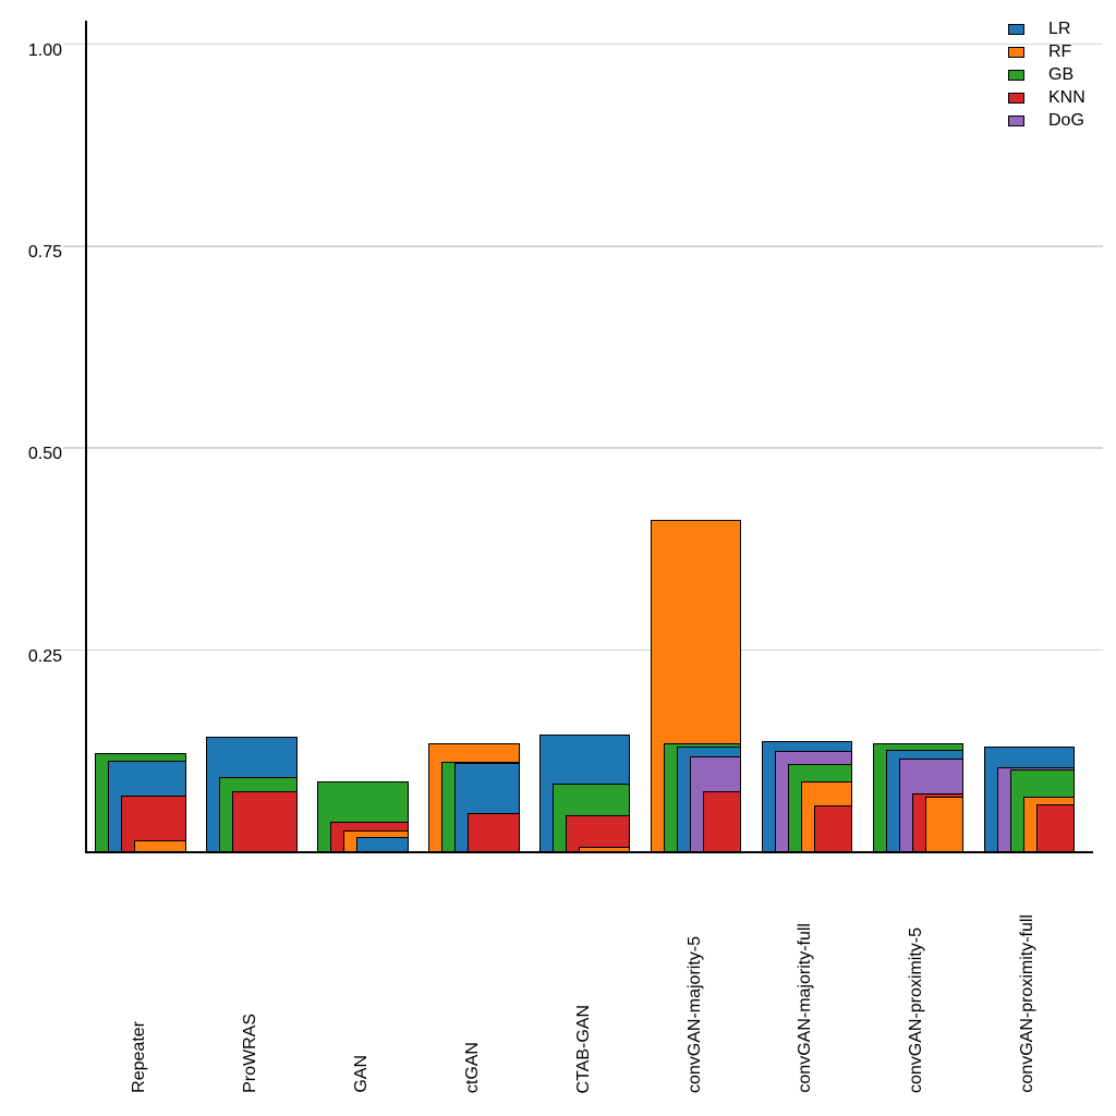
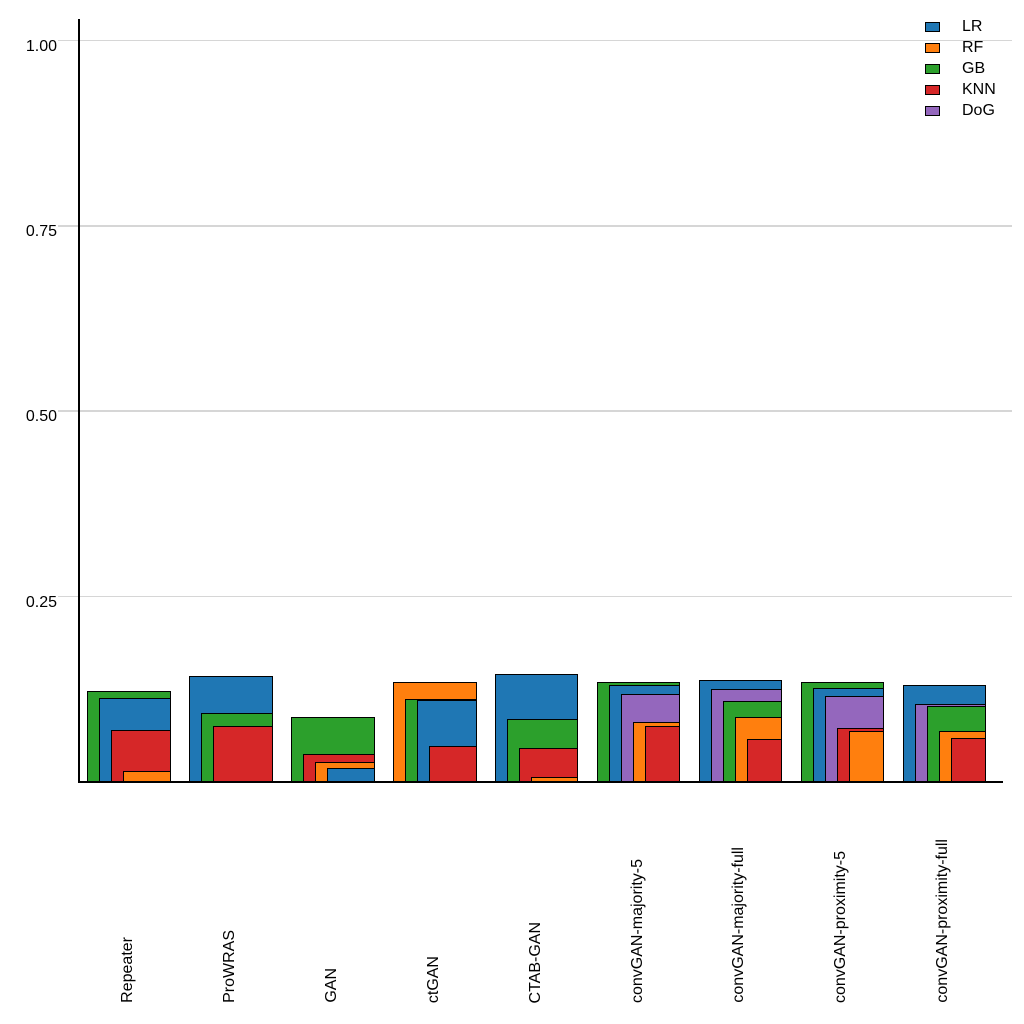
RF/convGAN-majority-5: 0.41 -> 0.08
